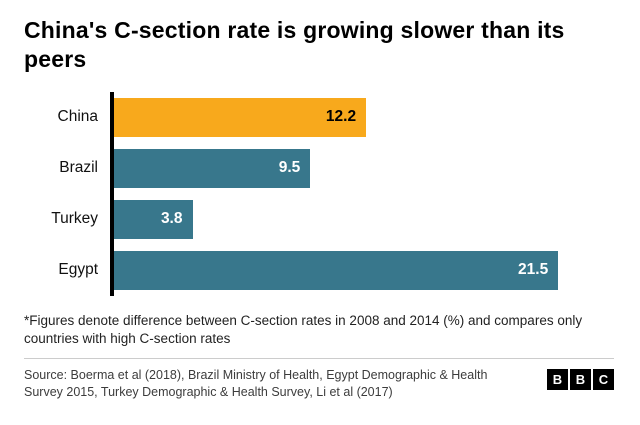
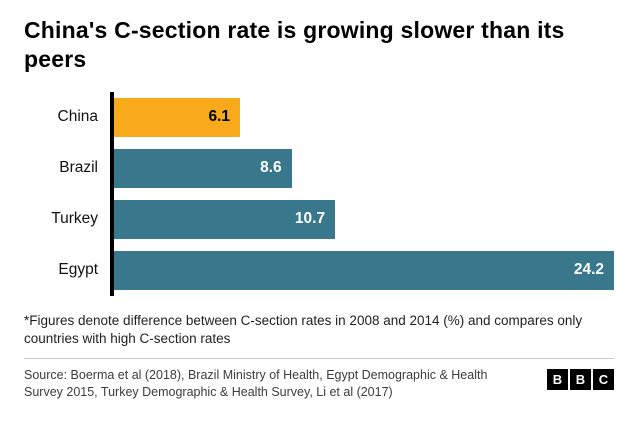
China: 12.2 -> 6.1
Brazil: 9.5 -> 8.6
Turkey: 3.8 -> 10.7
Egypt: 21.5 -> 24.2
